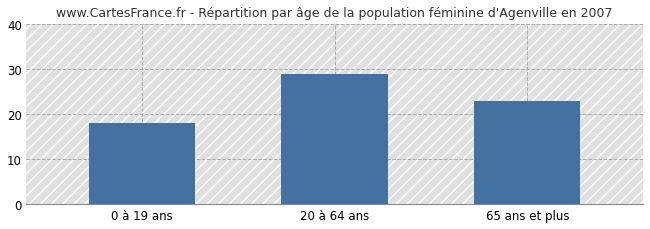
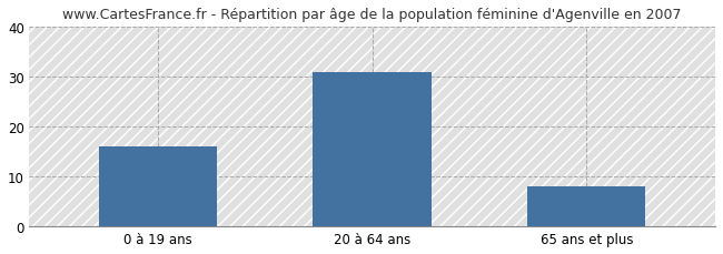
0 à 19 ans: 18 -> 16
20 à 64 ans: 29 -> 31
65 ans et plus: 23 -> 8
